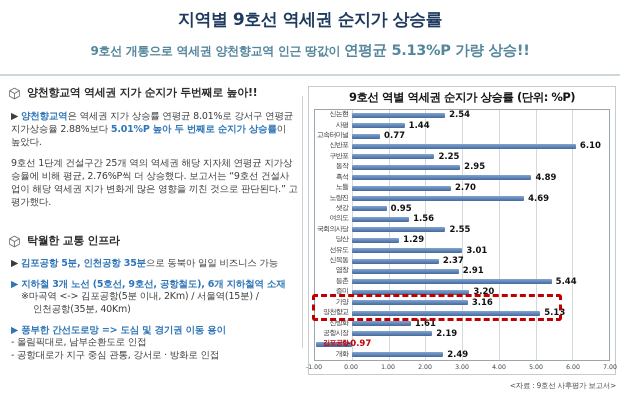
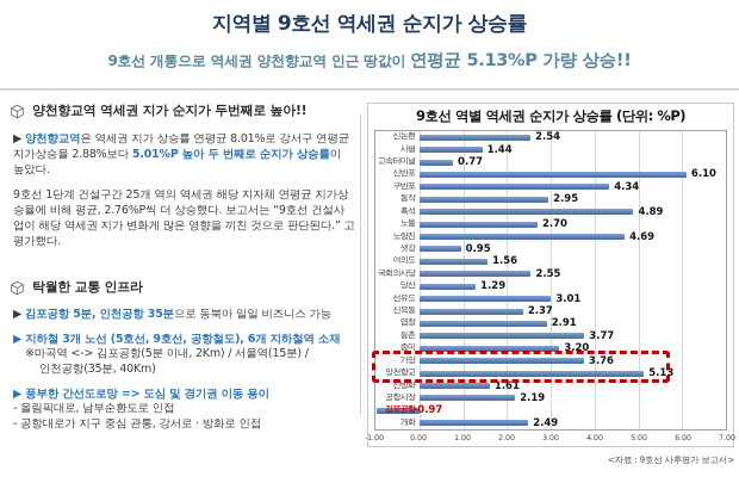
구반포: 2.25 -> 4.34
등촌: 5.44 -> 3.77
가양: 3.16 -> 3.76
